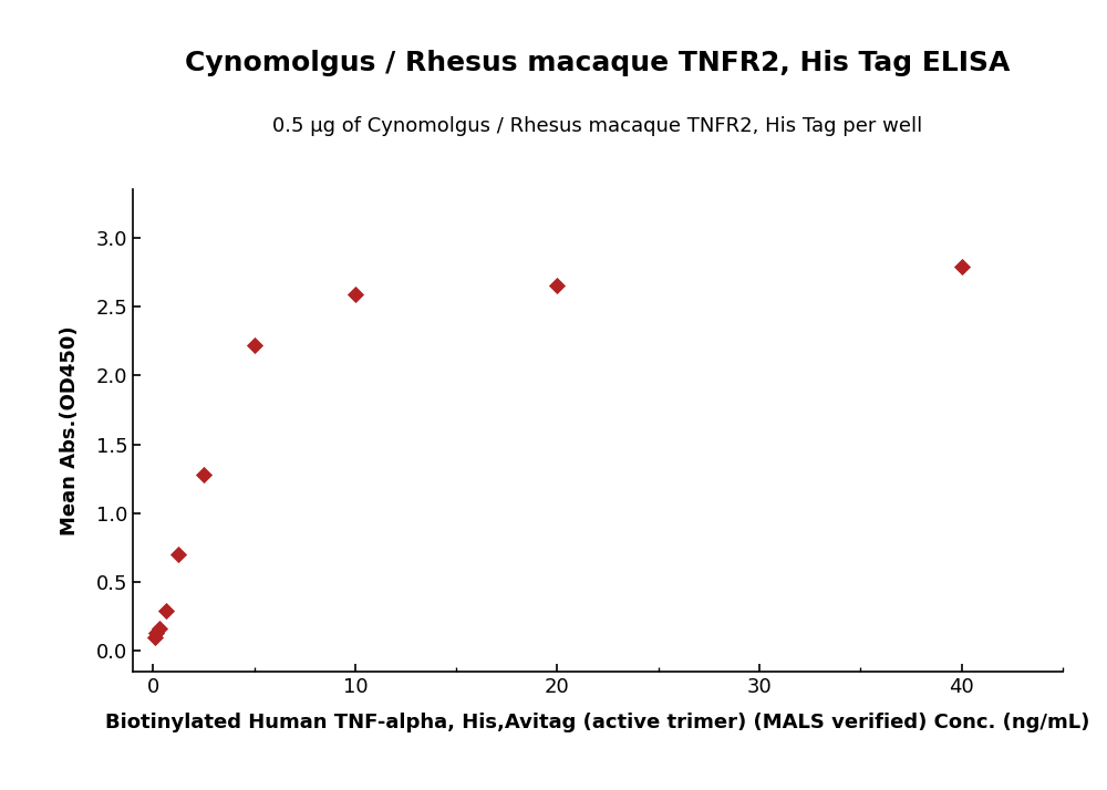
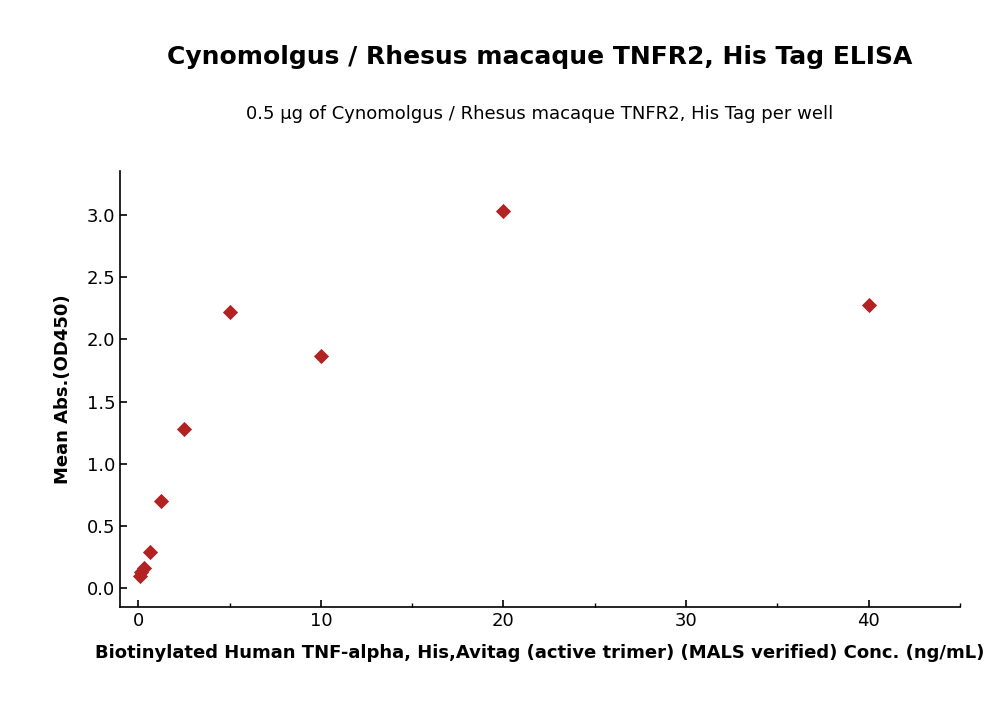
10: 2.59 -> 1.87
20: 2.65 -> 3.03
40: 2.79 -> 2.28
